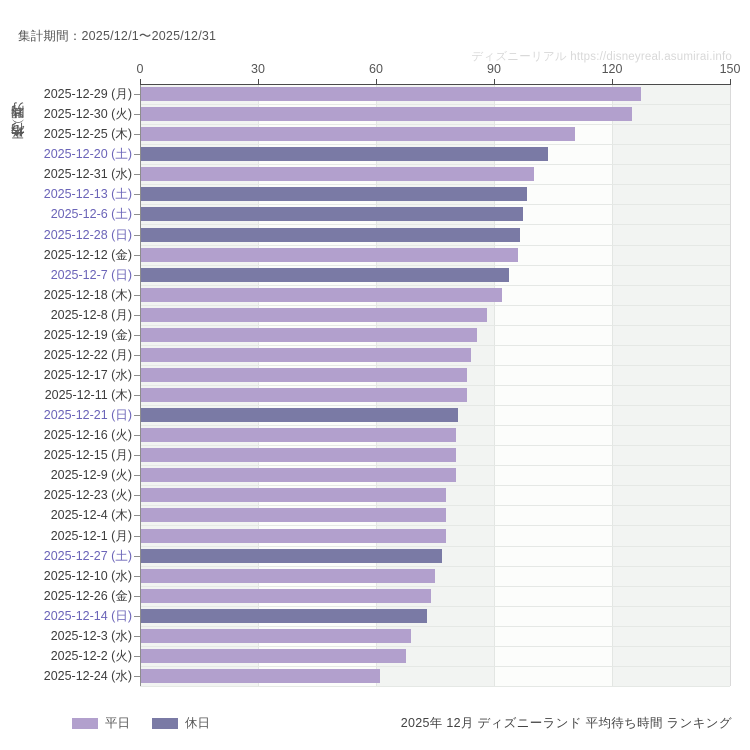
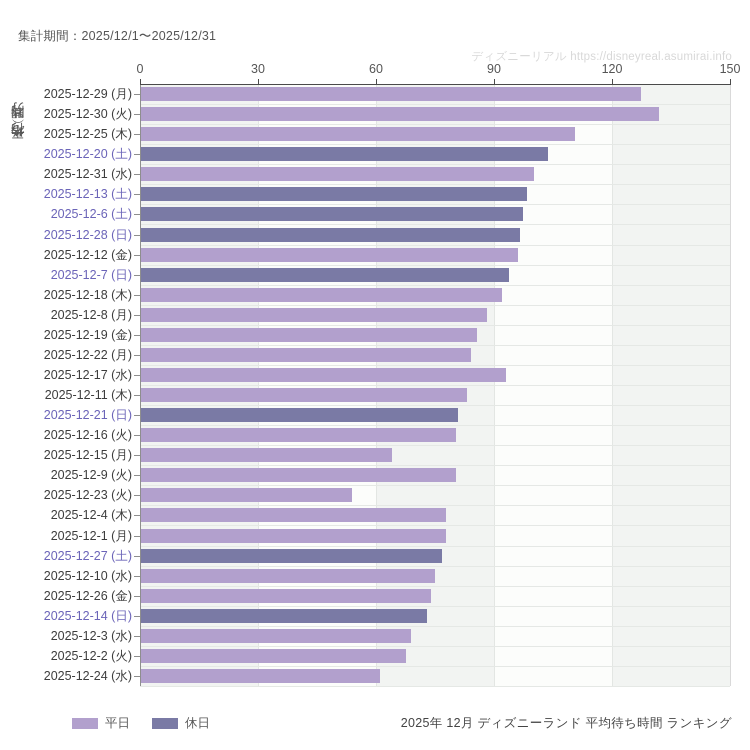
2025-12-30 (火): 125 -> 132
2025-12-17 (水): 83 -> 93
2025-12-15 (月): 80 -> 64
2025-12-23 (火): 78 -> 54
